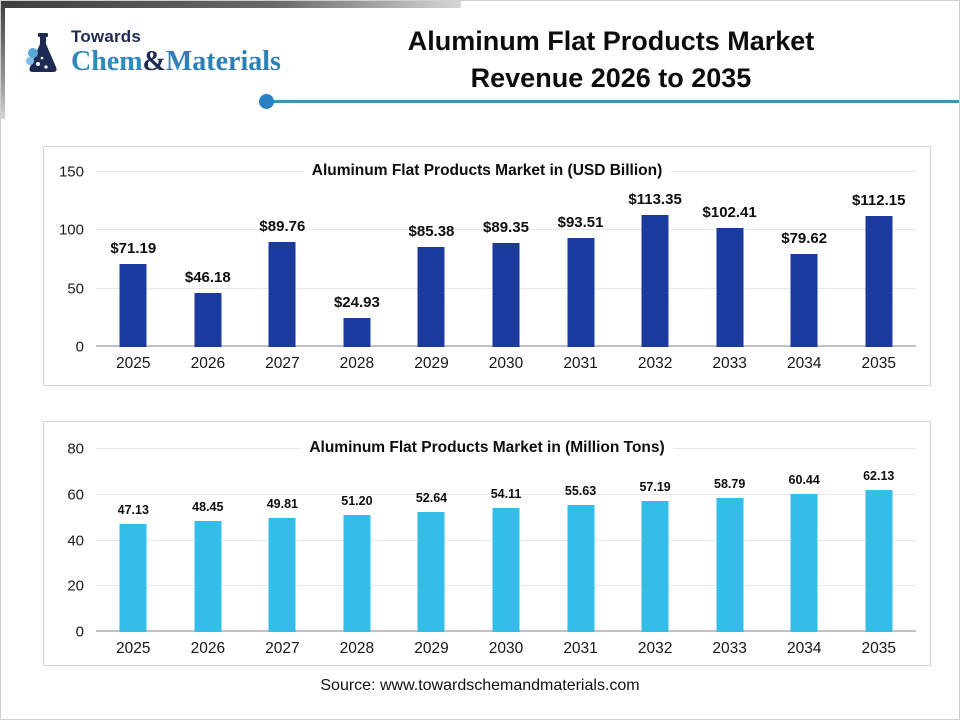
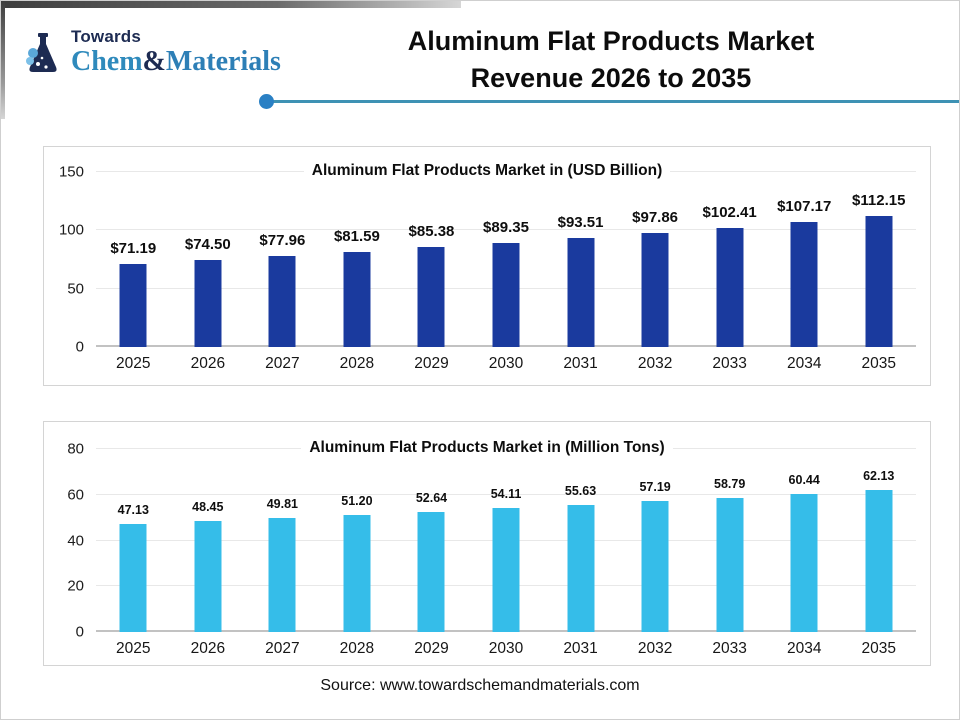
Aluminum Flat Products Market in (USD Billion)/2026: $46.18 -> $74.50
Aluminum Flat Products Market in (USD Billion)/2027: $89.76 -> $77.96
Aluminum Flat Products Market in (USD Billion)/2028: $24.93 -> $81.59
Aluminum Flat Products Market in (USD Billion)/2032: $113.35 -> $97.86
Aluminum Flat Products Market in (USD Billion)/2034: $79.62 -> $107.17
